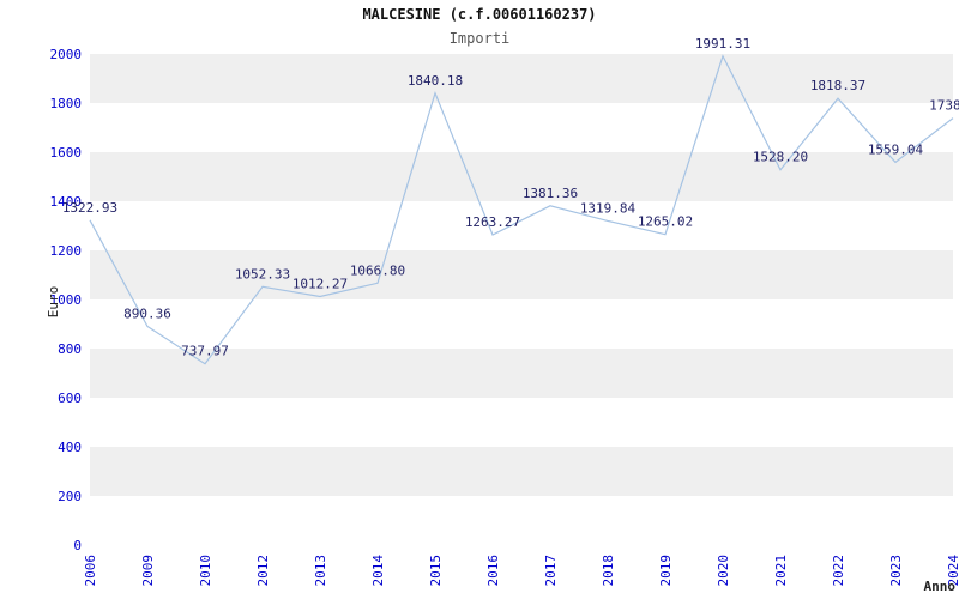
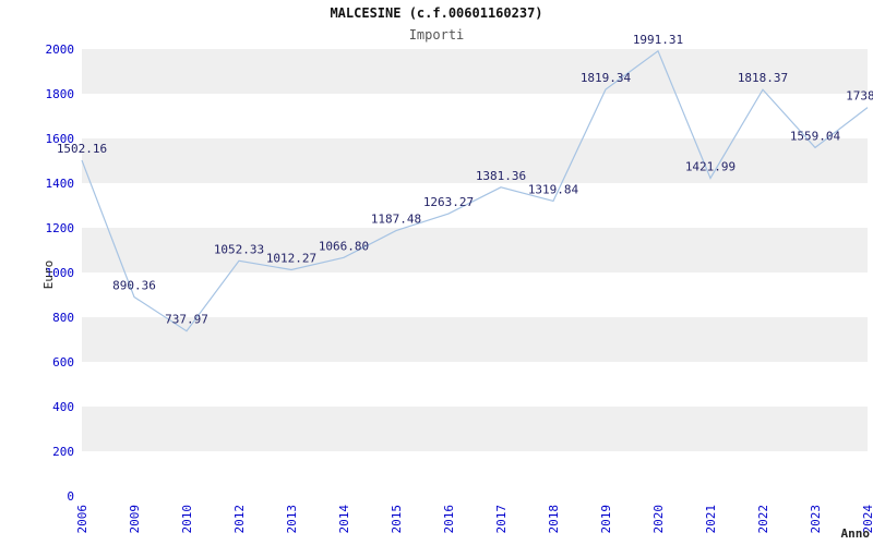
2006: 1322.93 -> 1502.16
2015: 1840.18 -> 1187.48
2019: 1265.02 -> 1819.34
2021: 1528.20 -> 1421.99
